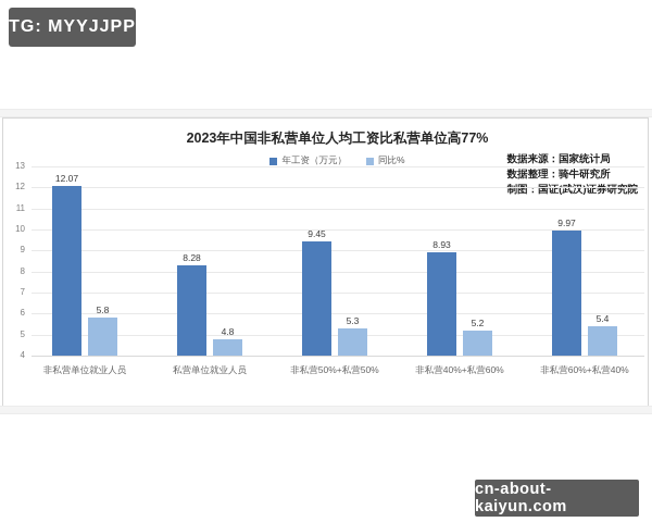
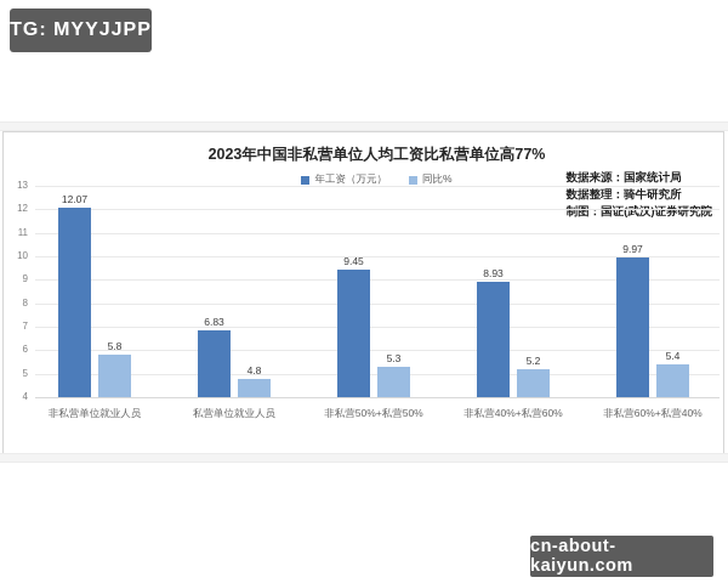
年工资（万元）/私营单位就业人员: 8.28 -> 6.83
